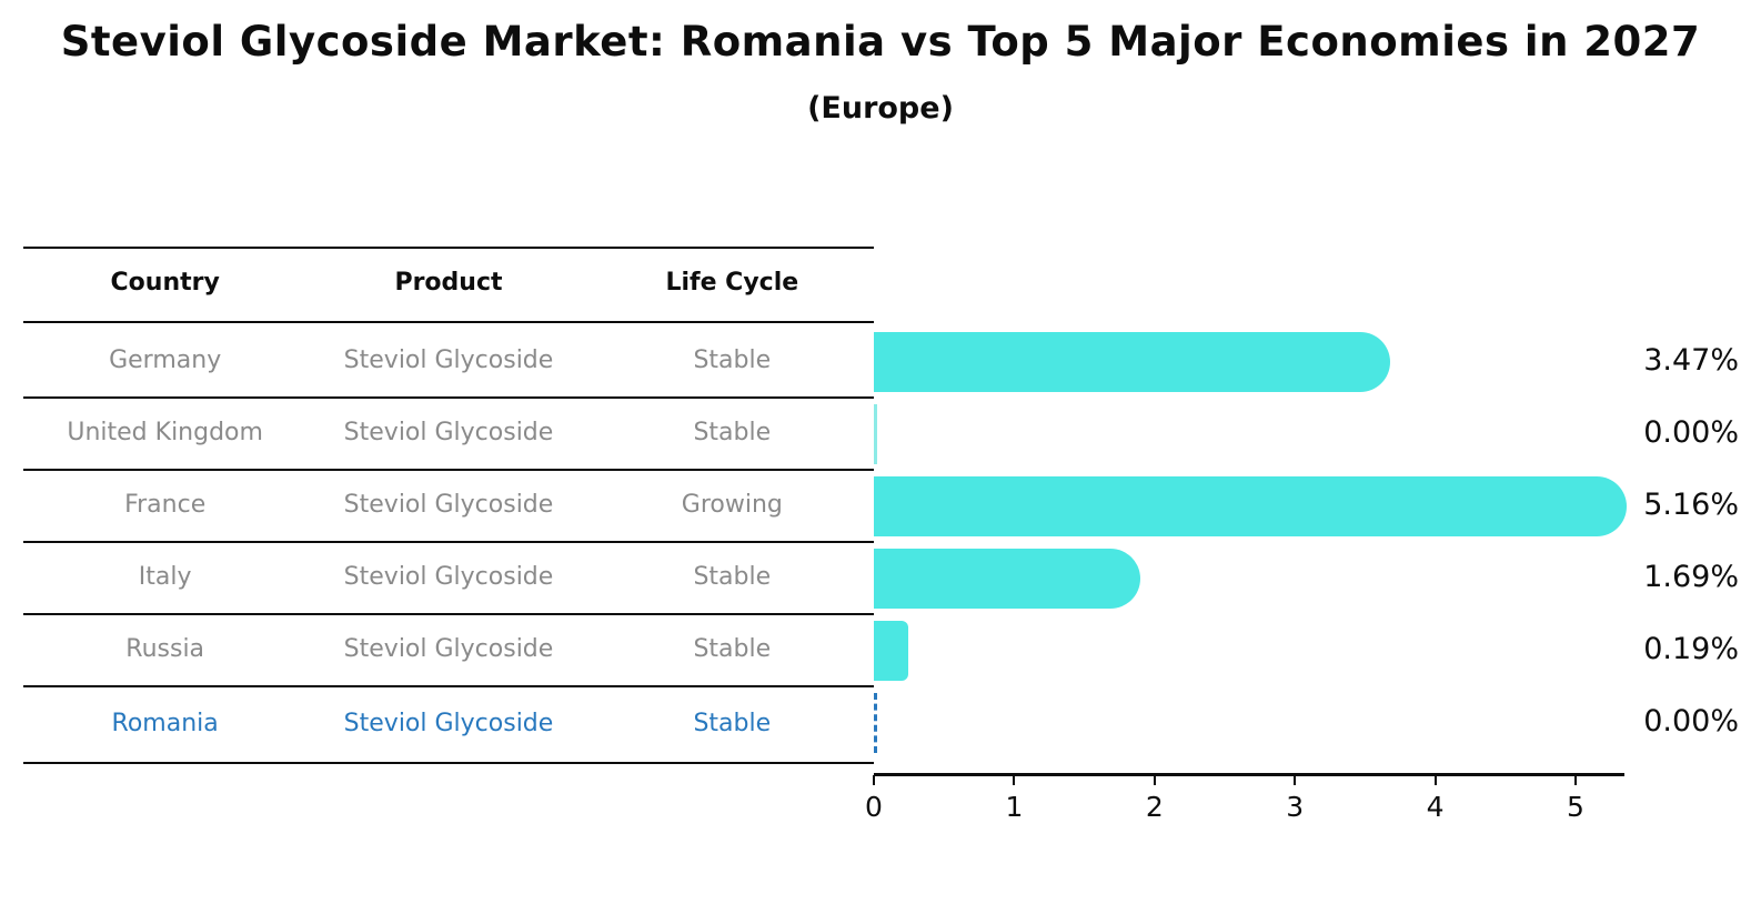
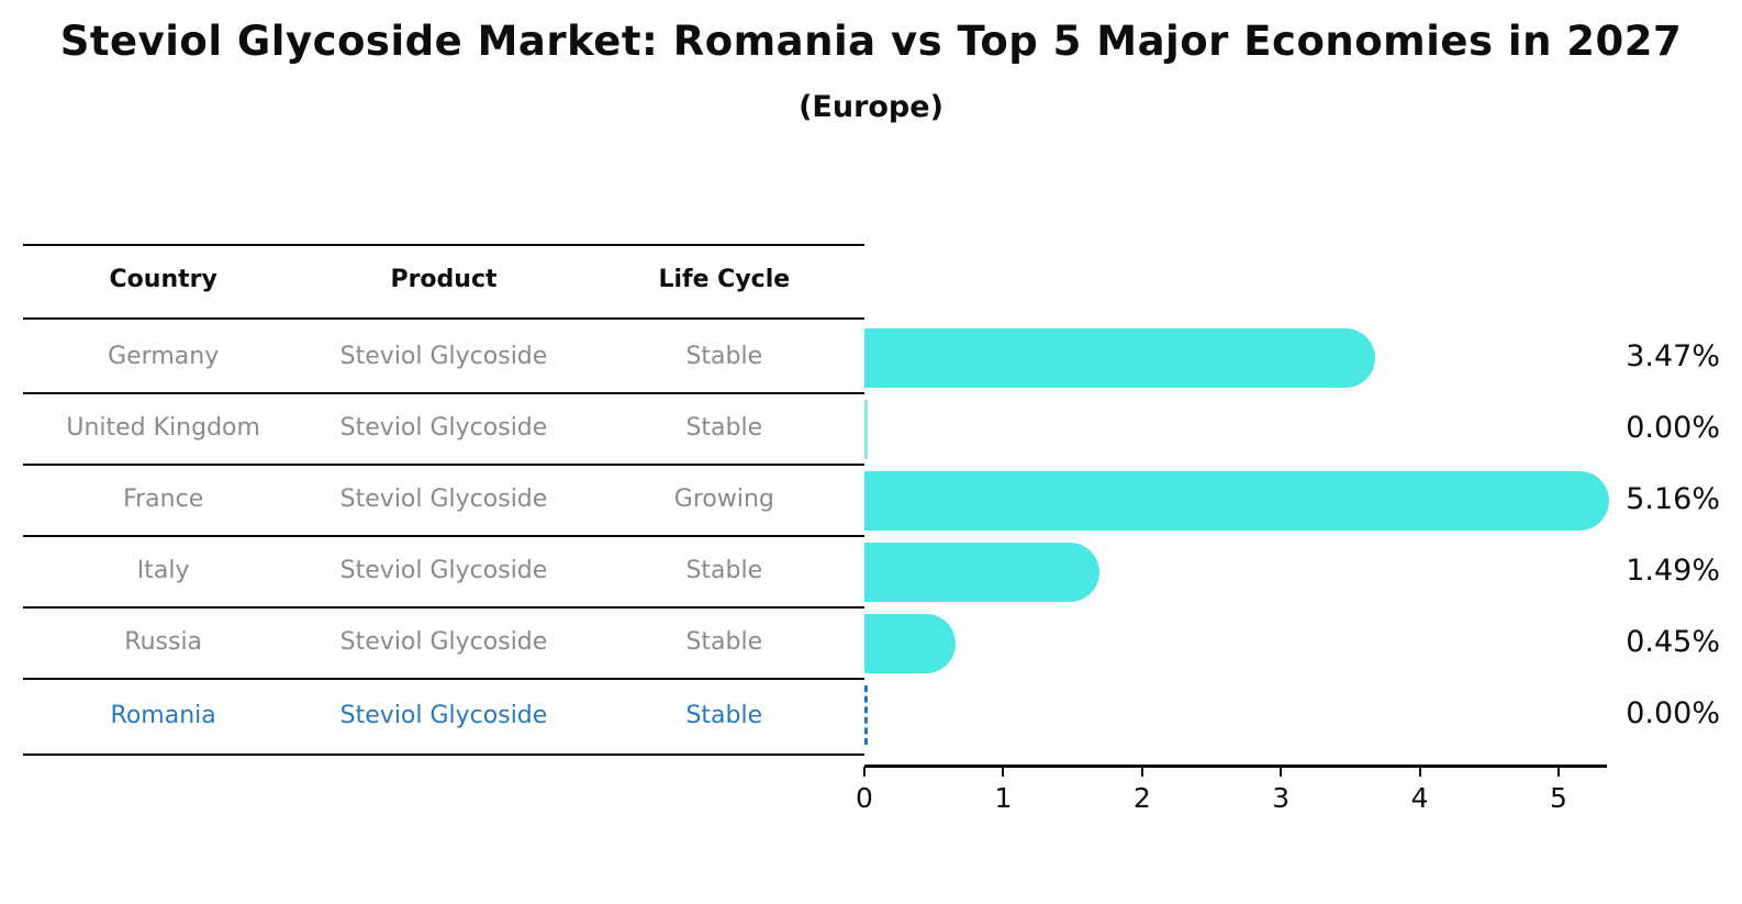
Italy: 1.69% -> 1.49%
Russia: 0.19% -> 0.45%
